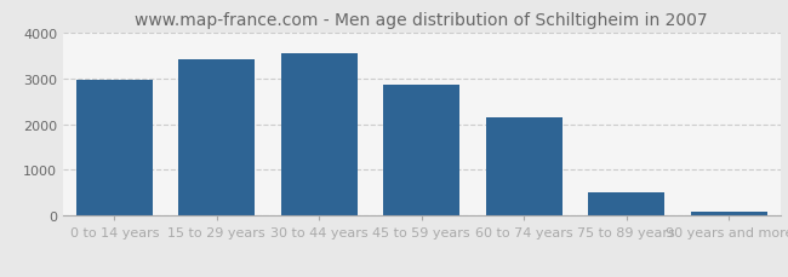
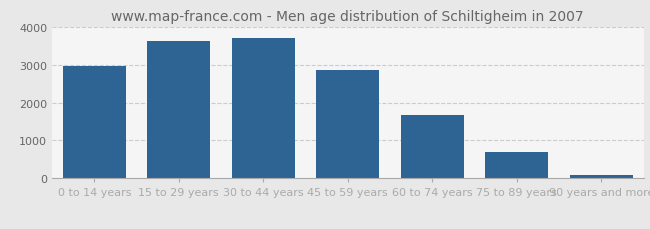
15 to 29 years: 3400 -> 3620
30 to 44 years: 3550 -> 3700
60 to 74 years: 2150 -> 1680
75 to 89 years: 500 -> 700
